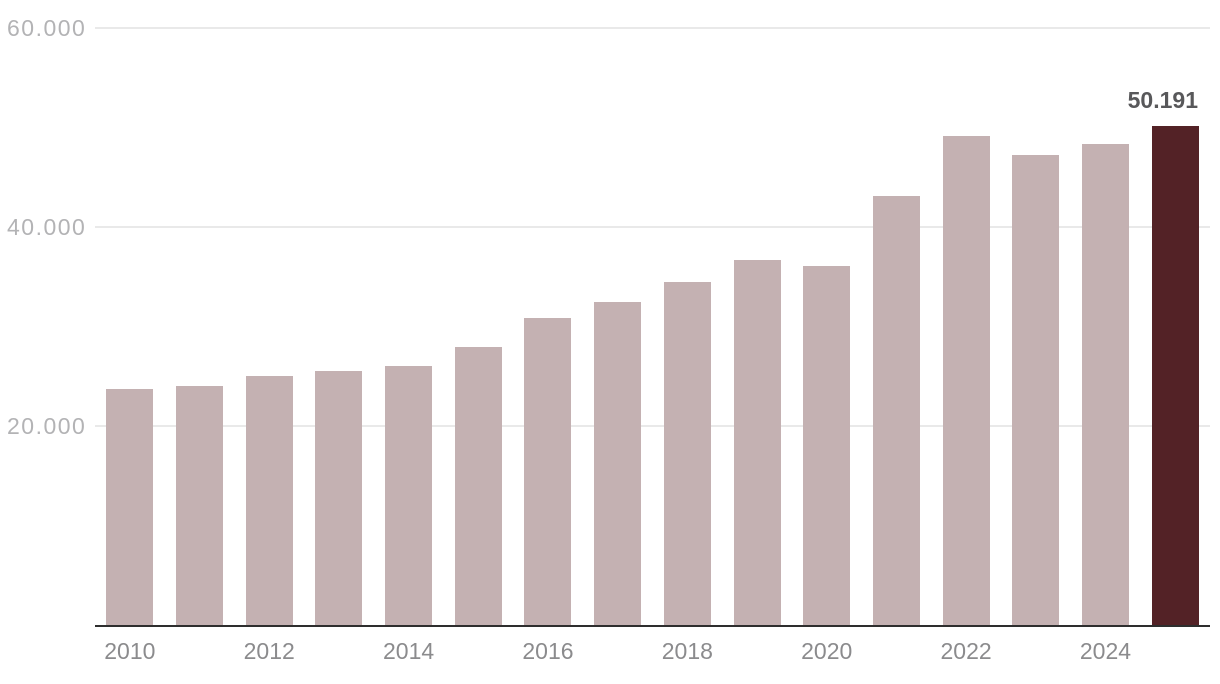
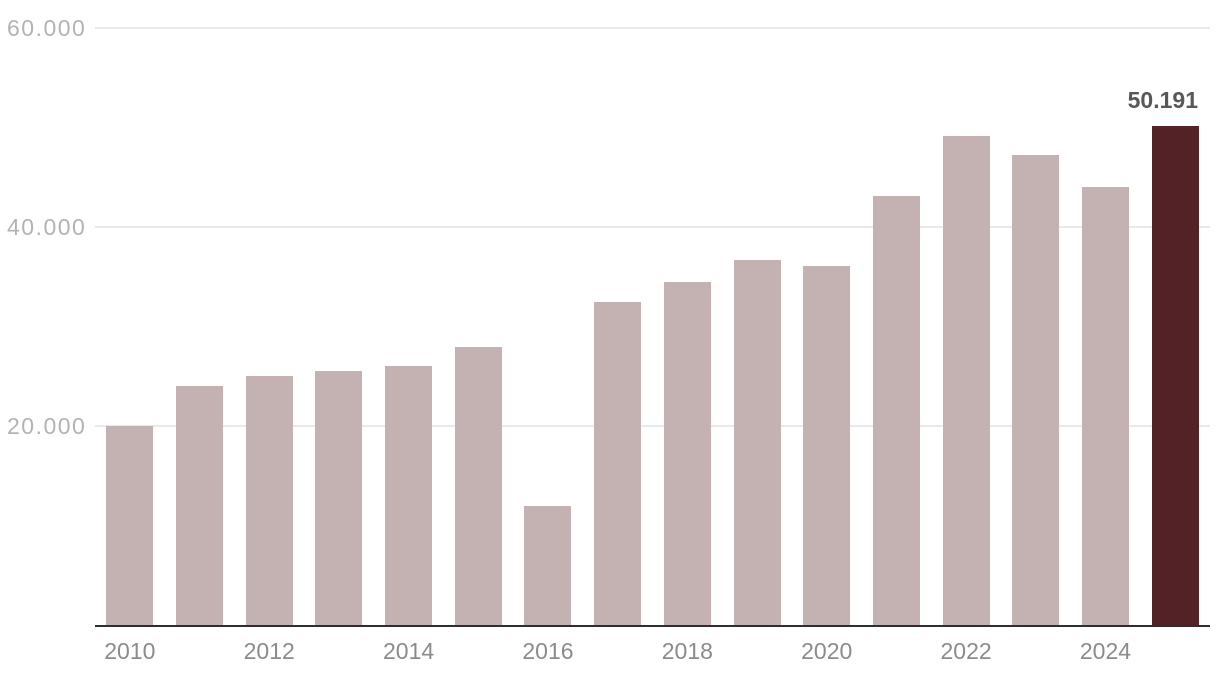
2010: 24000 -> 20000
2016: 31000 -> 12000
2024: 48000 -> 44000
